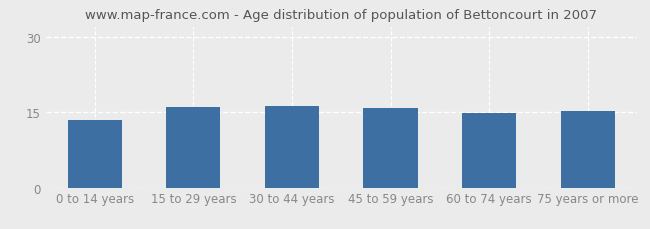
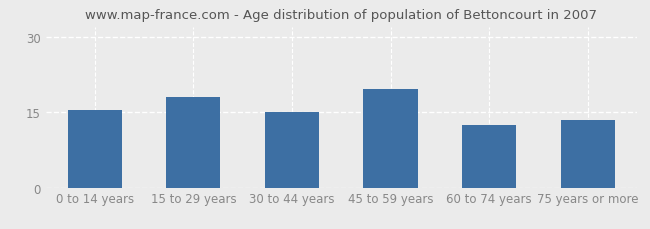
0 to 14 years: 13.4 -> 15.5
15 to 29 years: 16.0 -> 18.0
30 to 44 years: 16.2 -> 15.0
45 to 59 years: 15.8 -> 19.5
60 to 74 years: 14.8 -> 12.5
75 years or more: 15.2 -> 13.5
